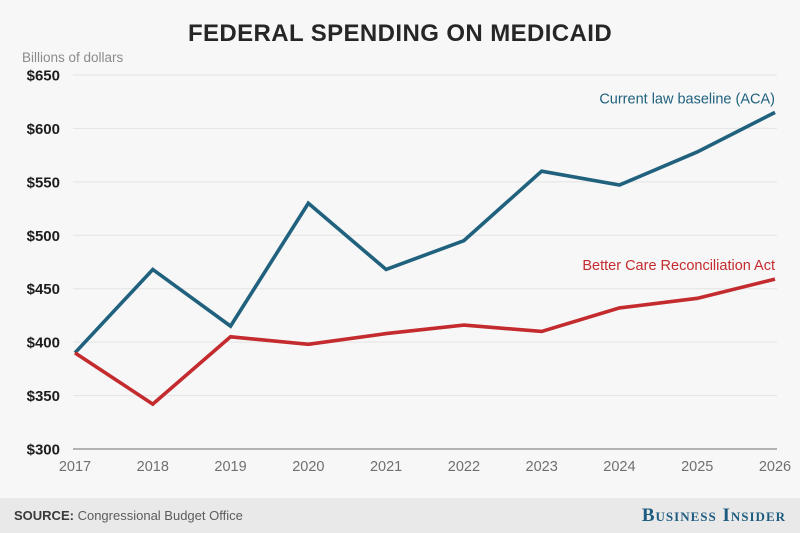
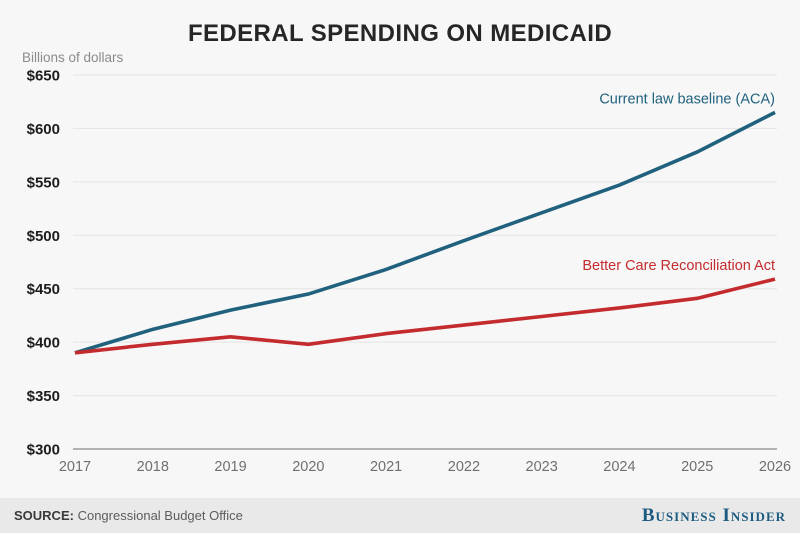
Current law baseline (ACA)/2018: $468 -> $412
Better Care Reconciliation Act/2018: $342 -> $398
Current law baseline (ACA)/2019: $415 -> $430
Current law baseline (ACA)/2020: $530 -> $445
Current law baseline (ACA)/2023: $560 -> $521
Better Care Reconciliation Act/2023: $410 -> $424
